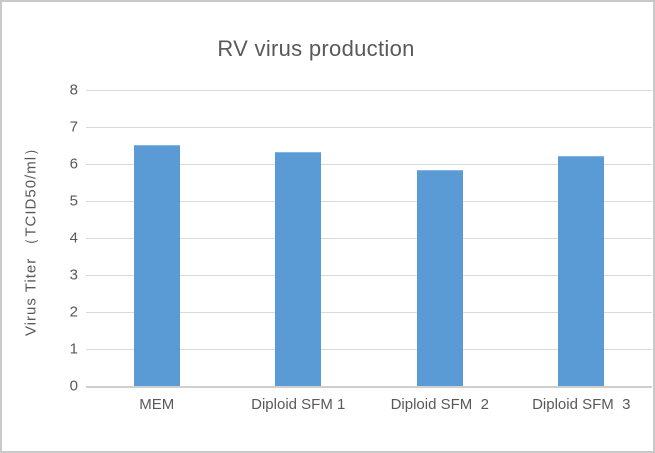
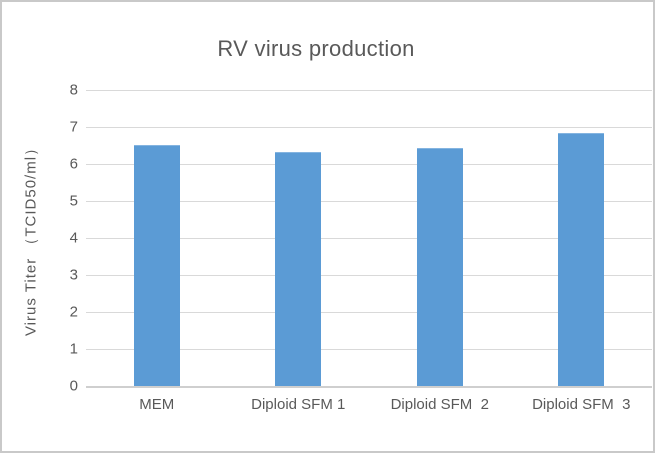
Diploid SFM 2: 5.8 -> 6.4
Diploid SFM 3: 6.2 -> 6.8
